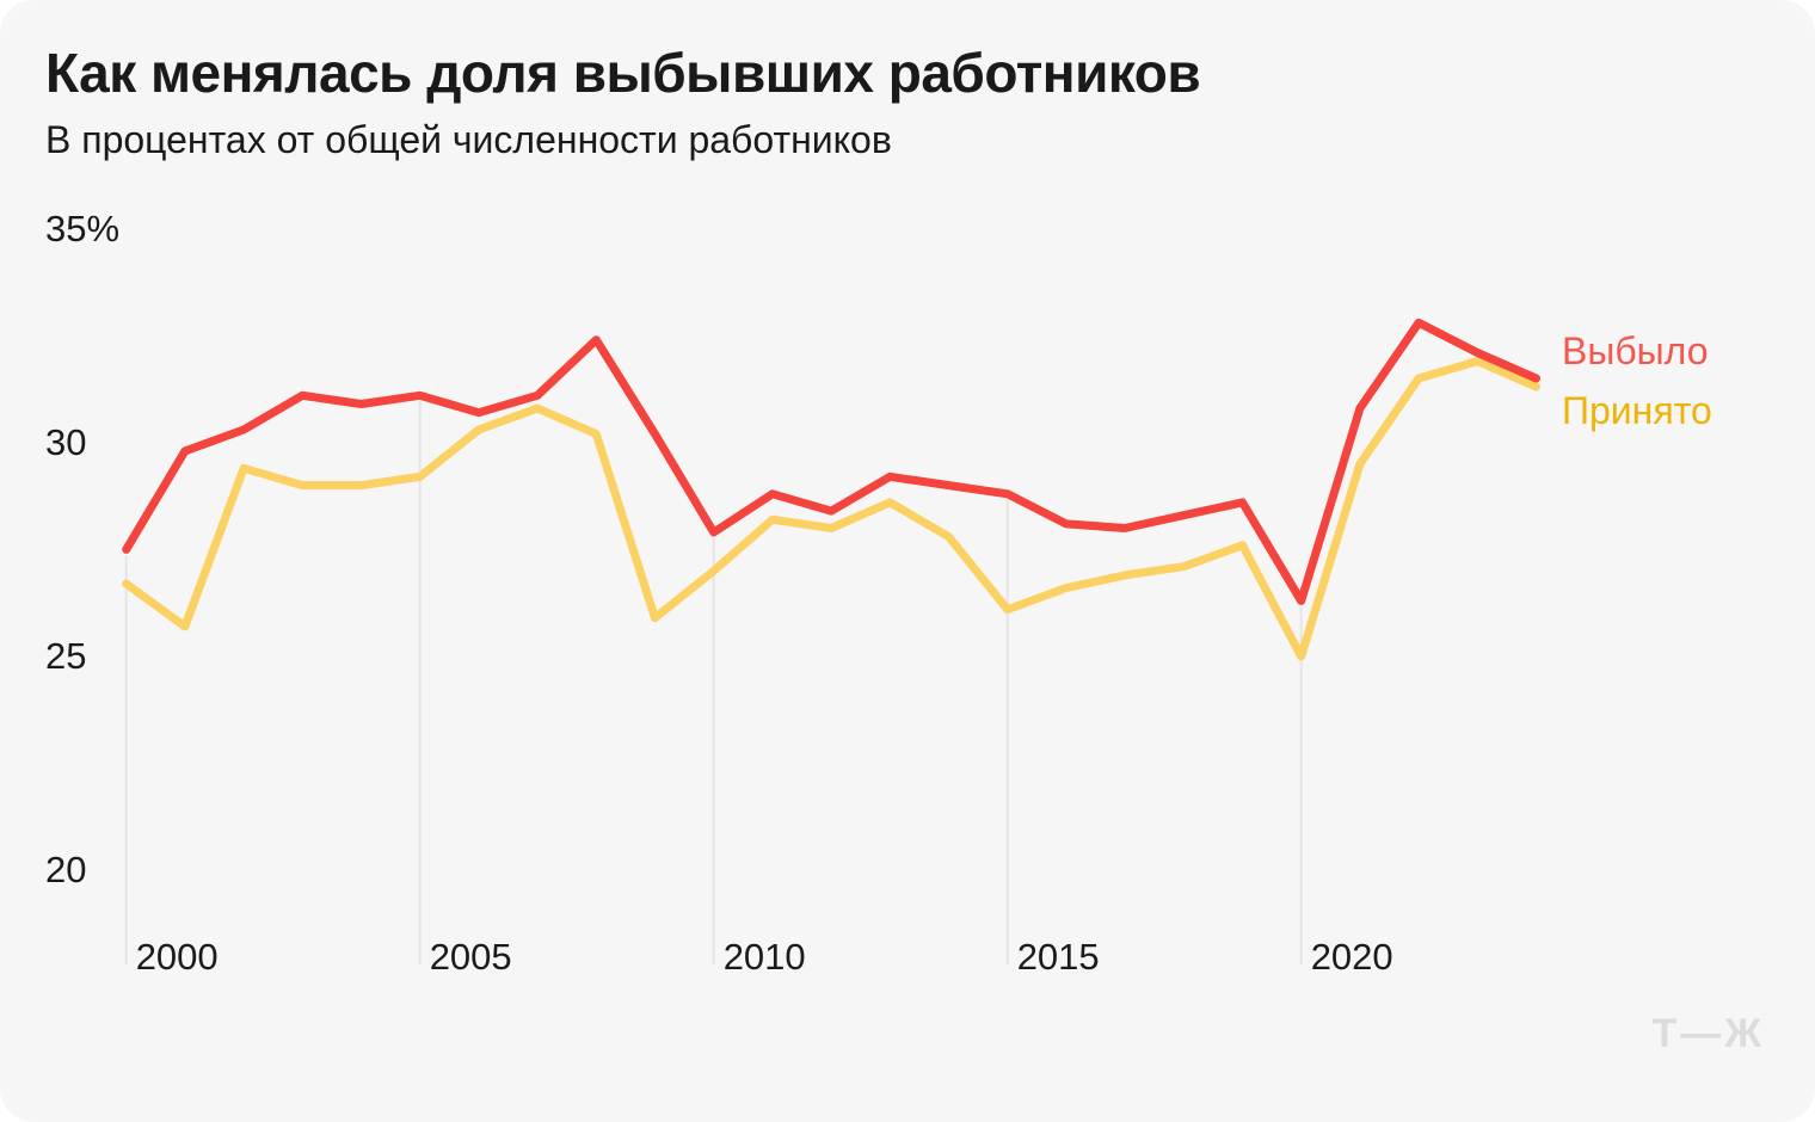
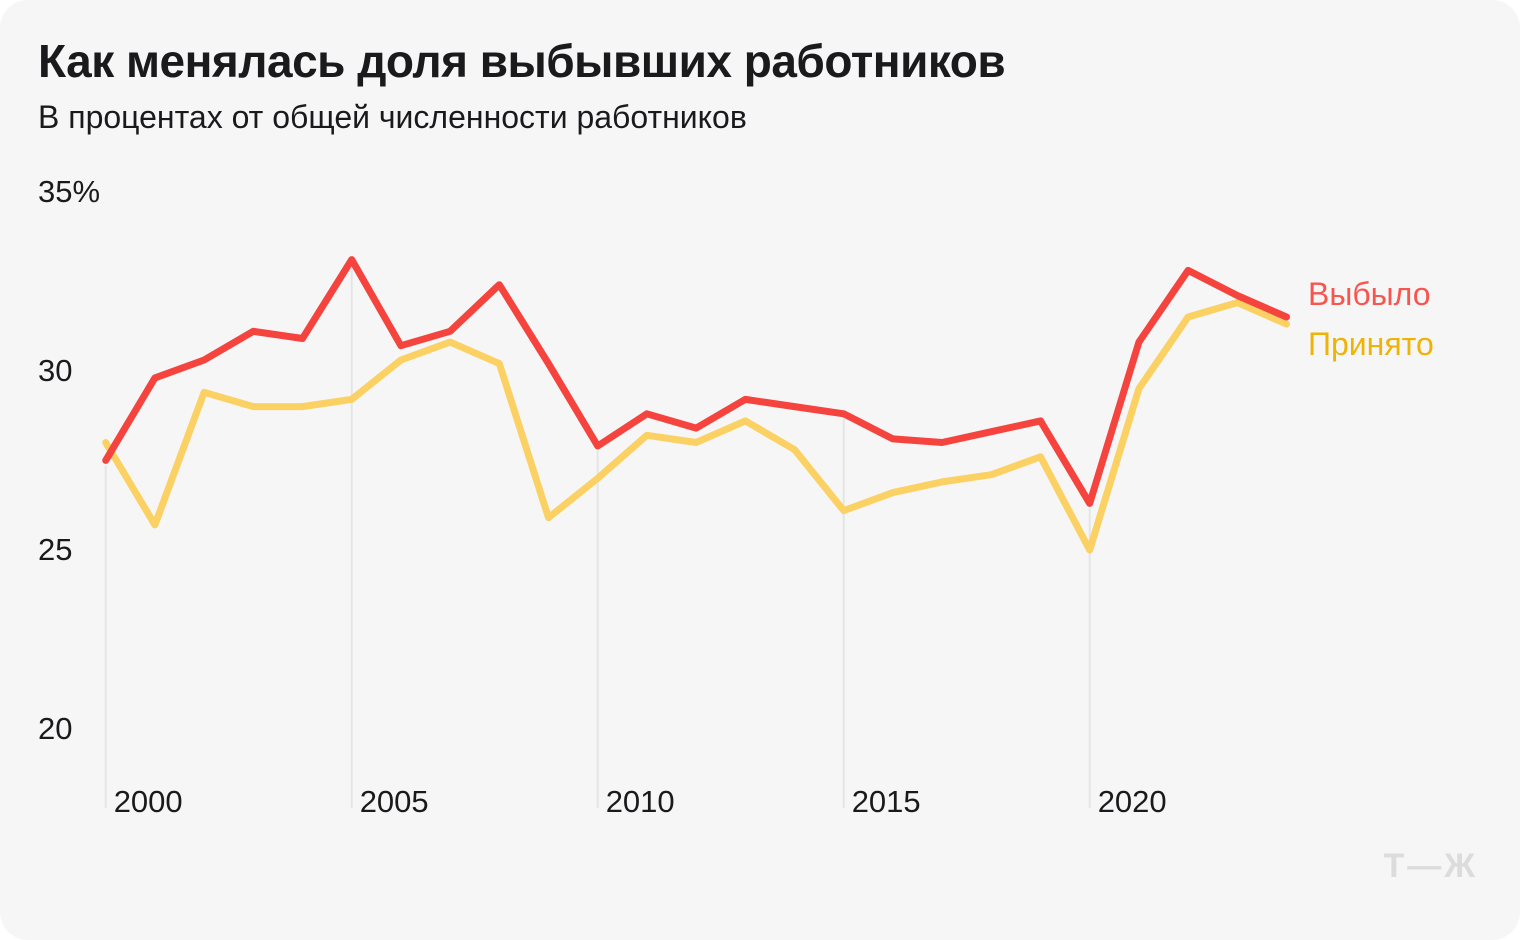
Принято/2000: 26.7% -> 28.0%
Выбыло/2005: 31.1% -> 33.1%
